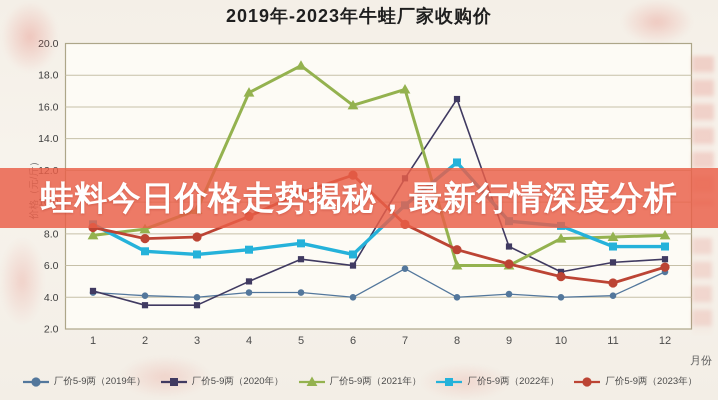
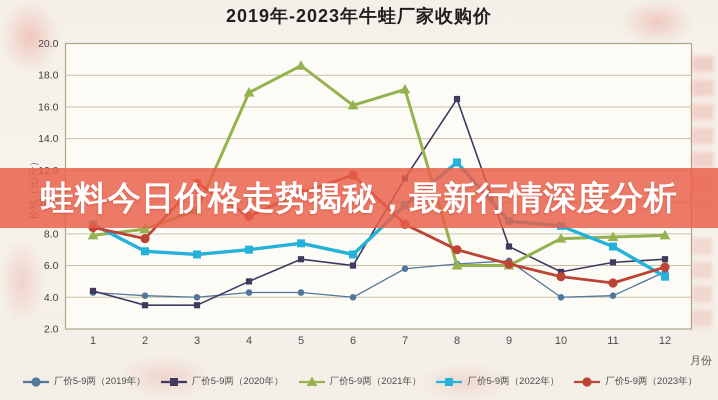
厂价5-9两（2023年）/3: 7.8 -> 11.2
厂价5-9两（2019年）/8: 4.0 -> 6.1
厂价5-9两（2019年）/9: 4.2 -> 6.3
厂价5-9两（2022年）/12: 7.2 -> 5.3
